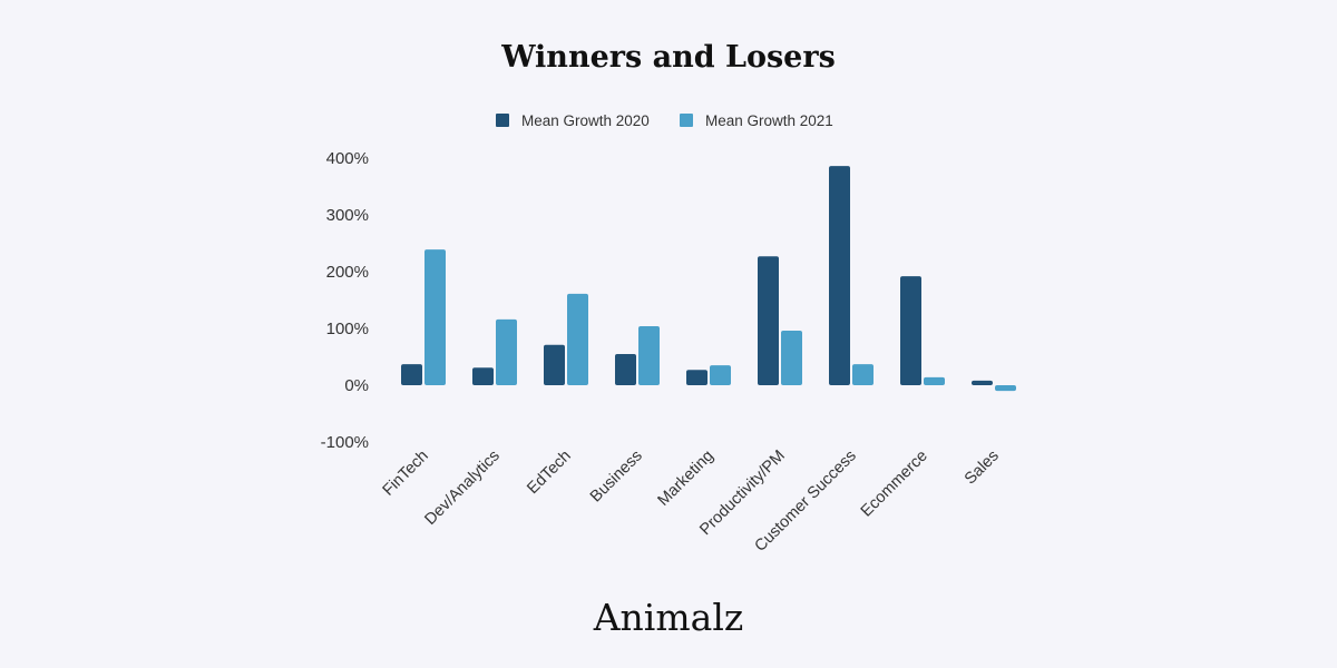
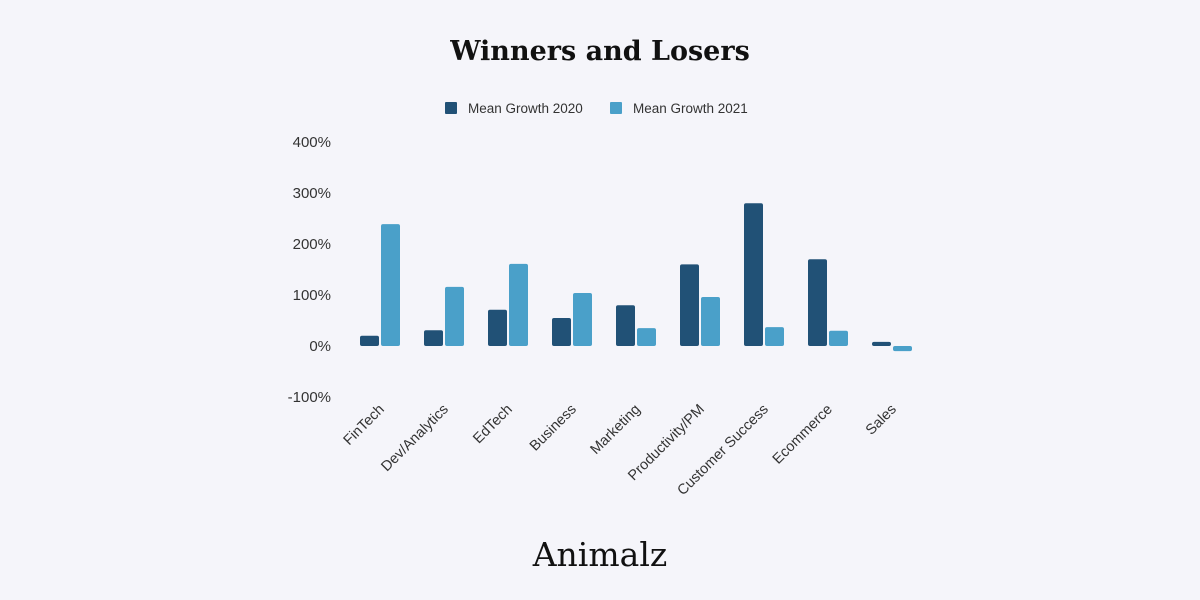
Mean Growth 2020/FinTech: 40% -> 20%
Mean Growth 2020/Marketing: 30% -> 80%
Mean Growth 2020/Productivity/PM: 230% -> 160%
Mean Growth 2020/Customer Success: 390% -> 280%
Mean Growth 2020/Ecommerce: 190% -> 170%
Mean Growth 2021/Ecommerce: 10% -> 30%
